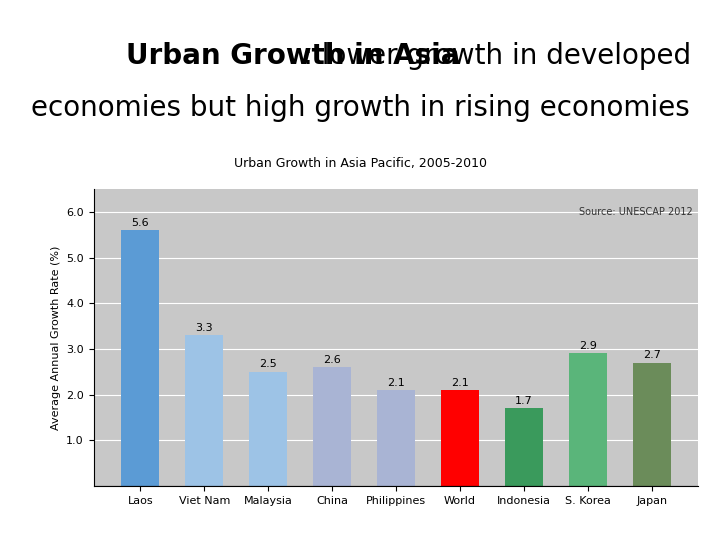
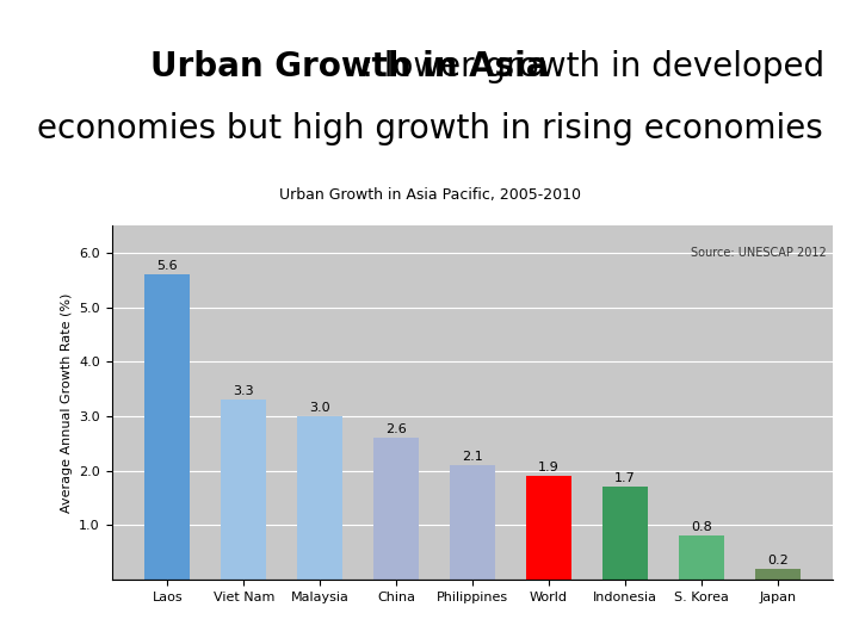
Malaysia: 2.5 -> 3.0
World: 2.1 -> 1.9
S. Korea: 2.9 -> 0.8
Japan: 2.7 -> 0.2
